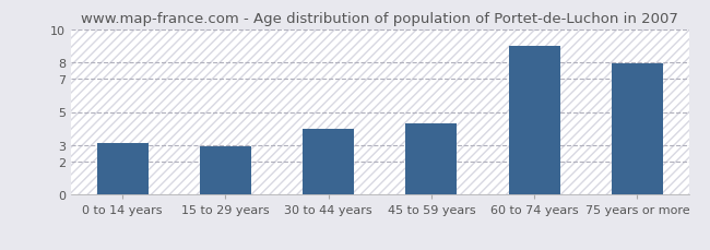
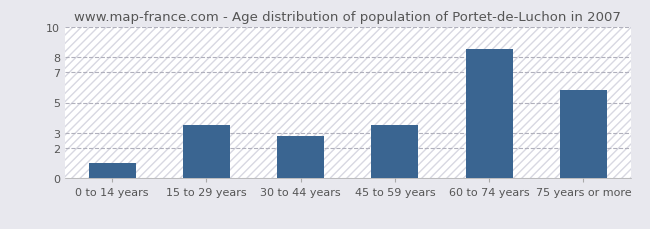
0 to 14 years: 3.1 -> 1.0
15 to 29 years: 2.9 -> 3.5
30 to 44 years: 4.0 -> 2.8
45 to 59 years: 4.3 -> 3.5
60 to 74 years: 9.0 -> 8.5
75 years or more: 7.9 -> 5.8
